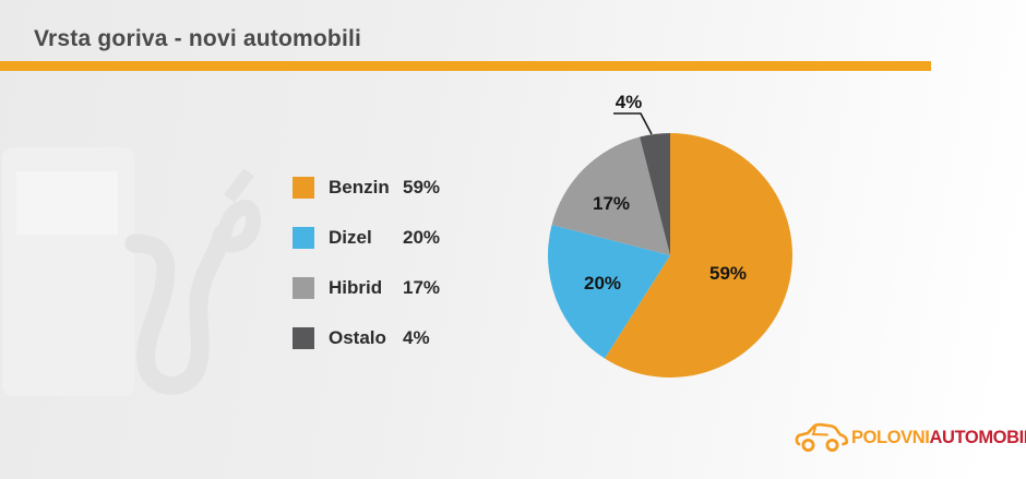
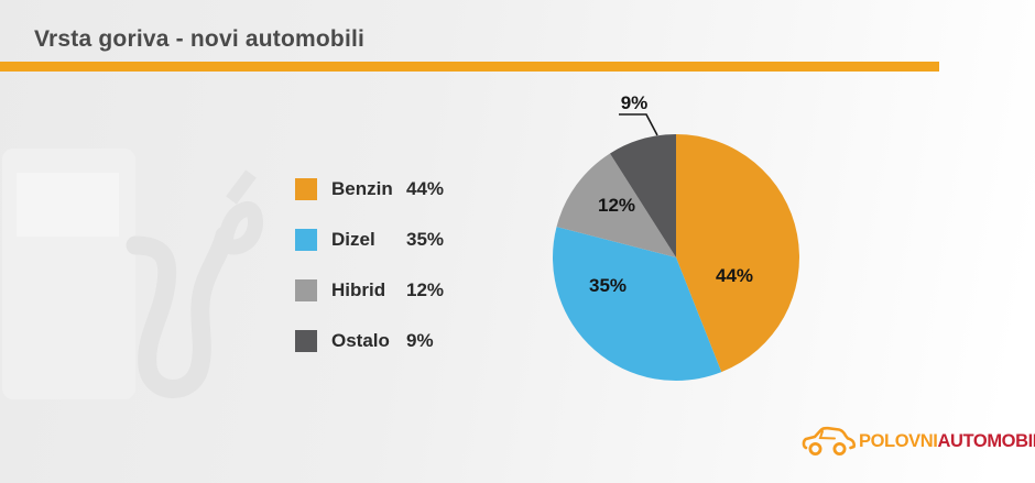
Benzin: 59% -> 44%
Dizel: 20% -> 35%
Hibrid: 17% -> 12%
Ostalo: 4% -> 9%
